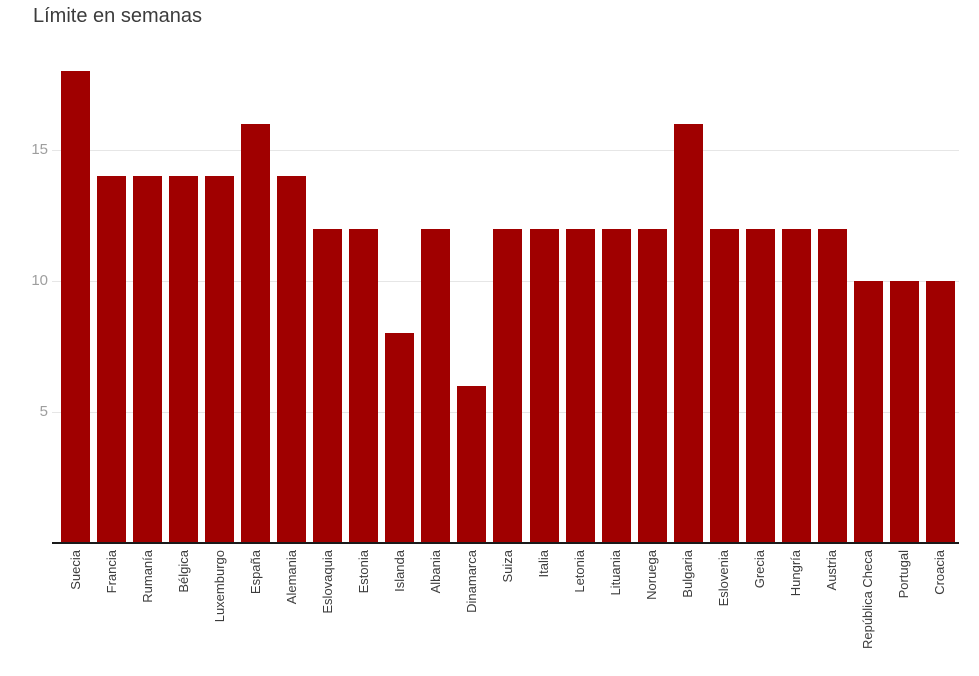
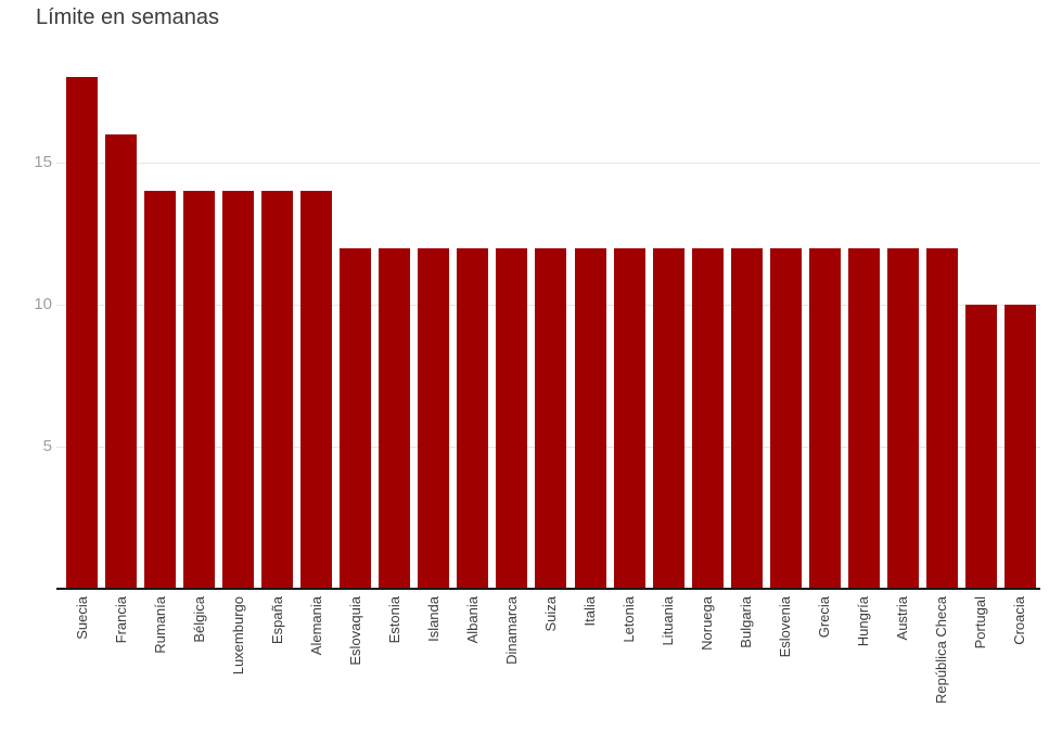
Francia: 14 -> 16
España: 16 -> 14
Islanda: 8 -> 12
Dinamarca: 6 -> 12
Bulgaria: 16 -> 12
República Checa: 10 -> 12
